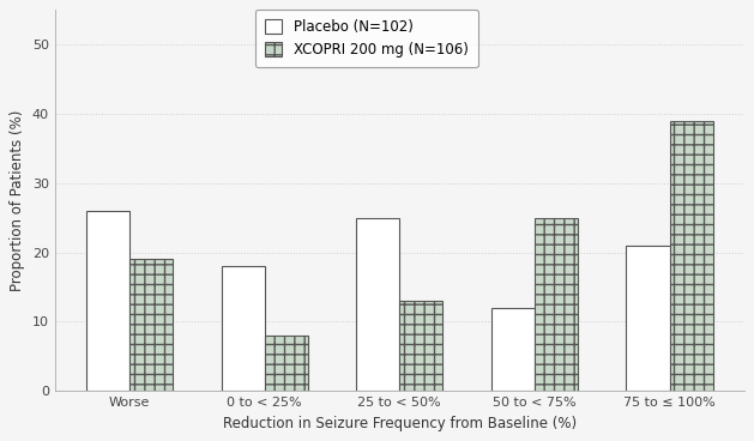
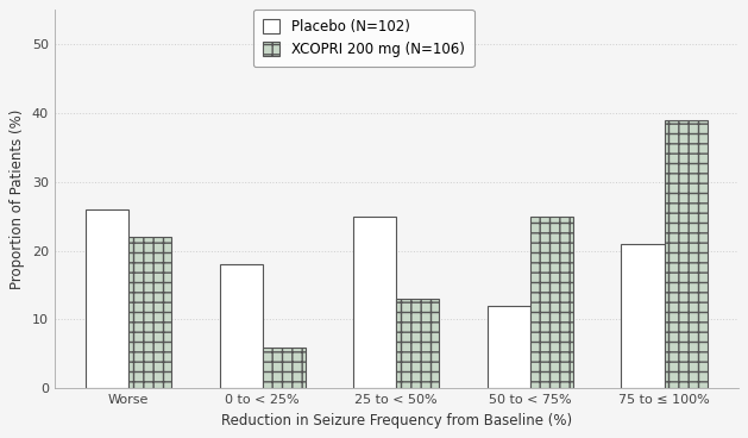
XCOPRI 200 mg (N=106)/Worse: 19 -> 22
XCOPRI 200 mg (N=106)/0 to < 25%: 8 -> 6
